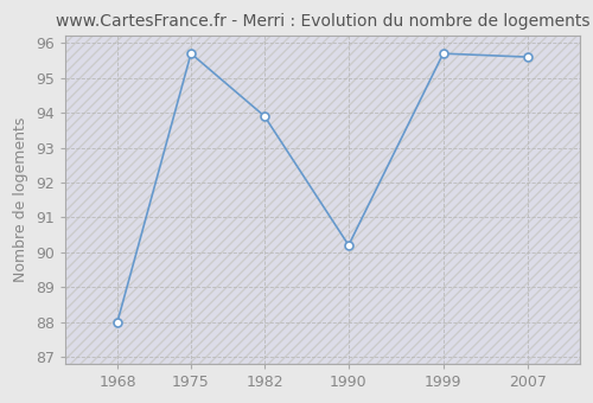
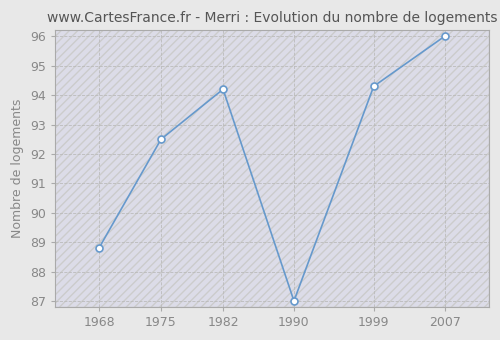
1968: 88.0 -> 88.8
1975: 95.7 -> 92.5
1982: 93.9 -> 94.2
1990: 90.2 -> 87.0
1999: 95.7 -> 94.3
2007: 95.6 -> 96.0
